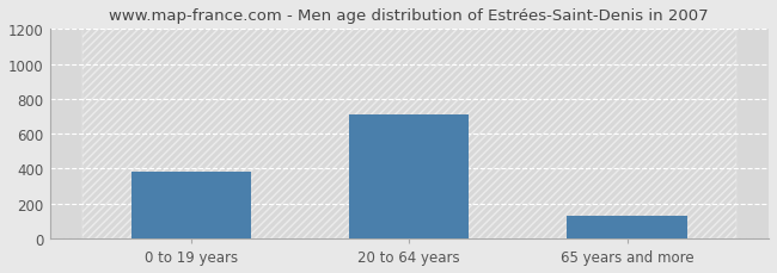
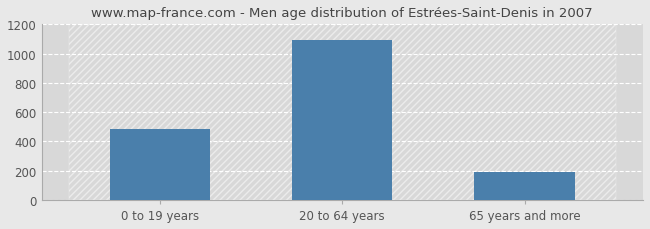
0 to 19 years: 380 -> 490
20 to 64 years: 710 -> 1090
65 years and more: 130 -> 190
